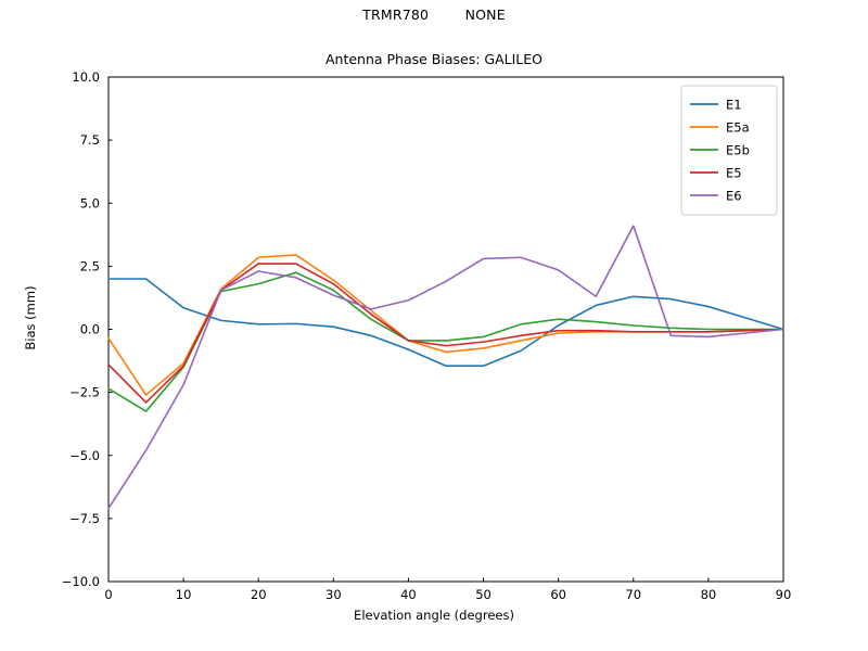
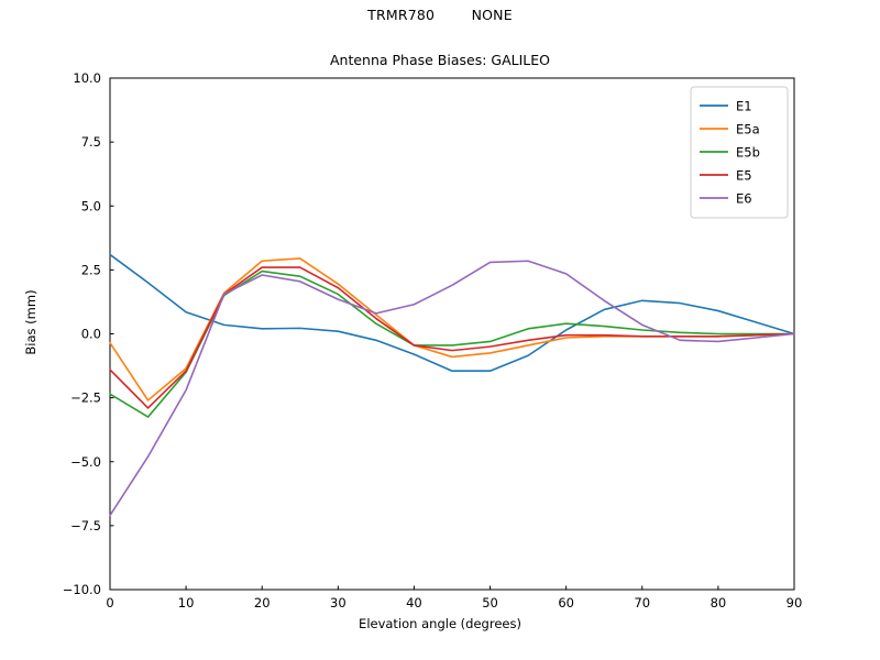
E1/0: 2.0 -> 3.1
E5b/20: 1.8 -> 2.5
E6/70: 4.1 -> 0.3
